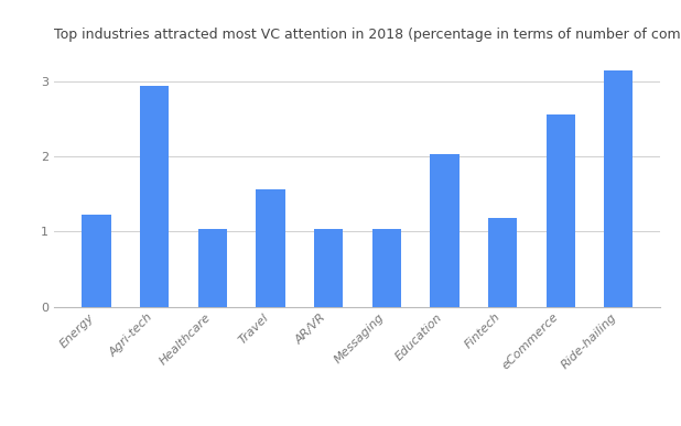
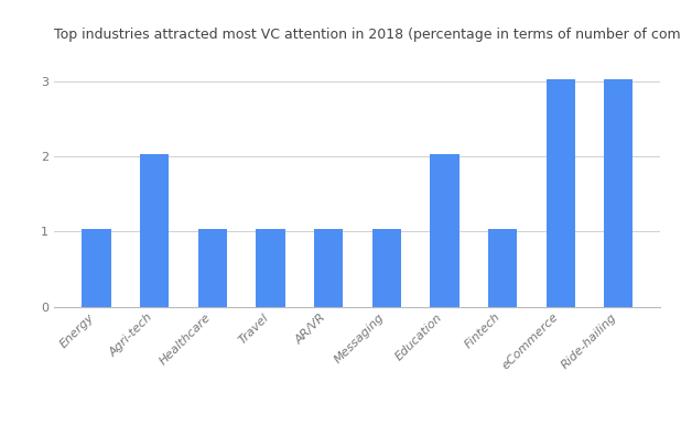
Energy: 1.22 -> 1.03
Agri-tech: 2.94 -> 2.03
Travel: 1.56 -> 1.03
Fintech: 1.18 -> 1.03
eCommerce: 2.56 -> 3.03
Ride-hailing: 3.14 -> 3.03
